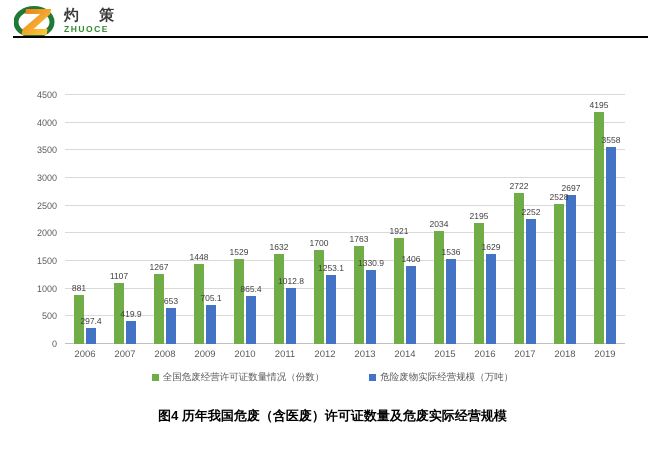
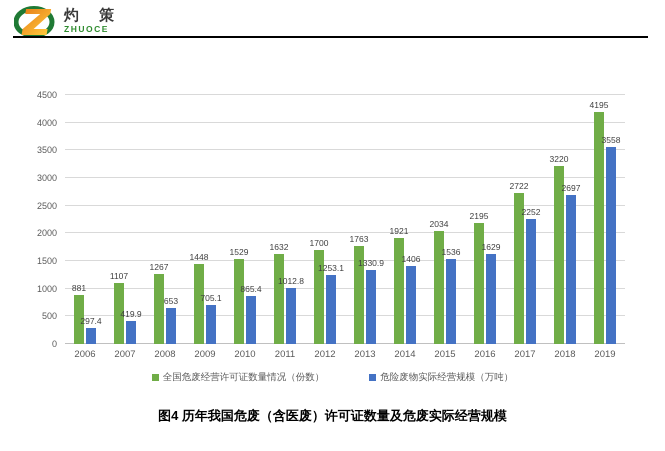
全国危废经营许可证数量情况（份数）/2018: 2528 -> 3220
